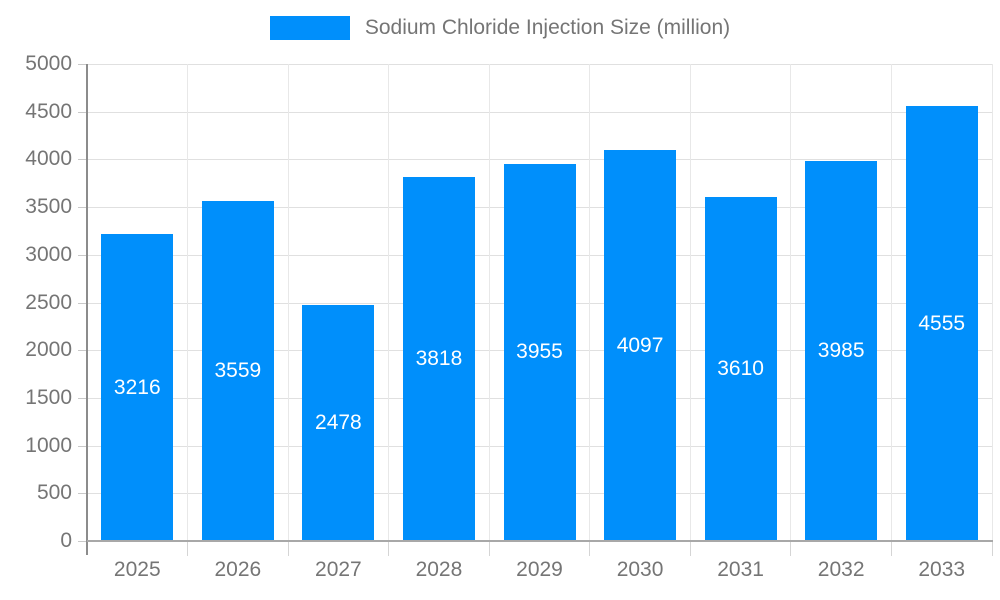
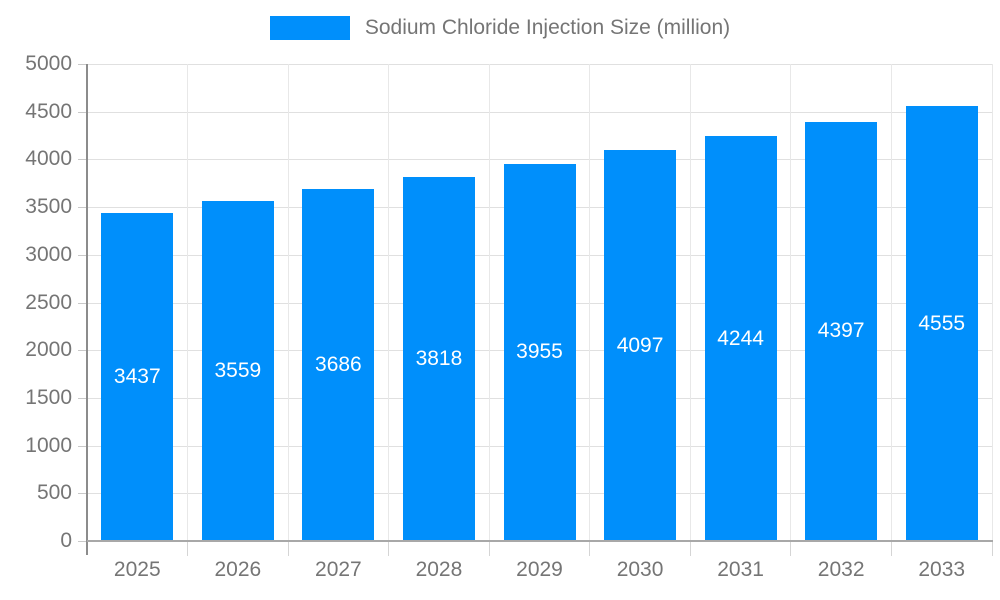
2025: 3216 -> 3437
2027: 2478 -> 3686
2031: 3610 -> 4244
2032: 3985 -> 4397
